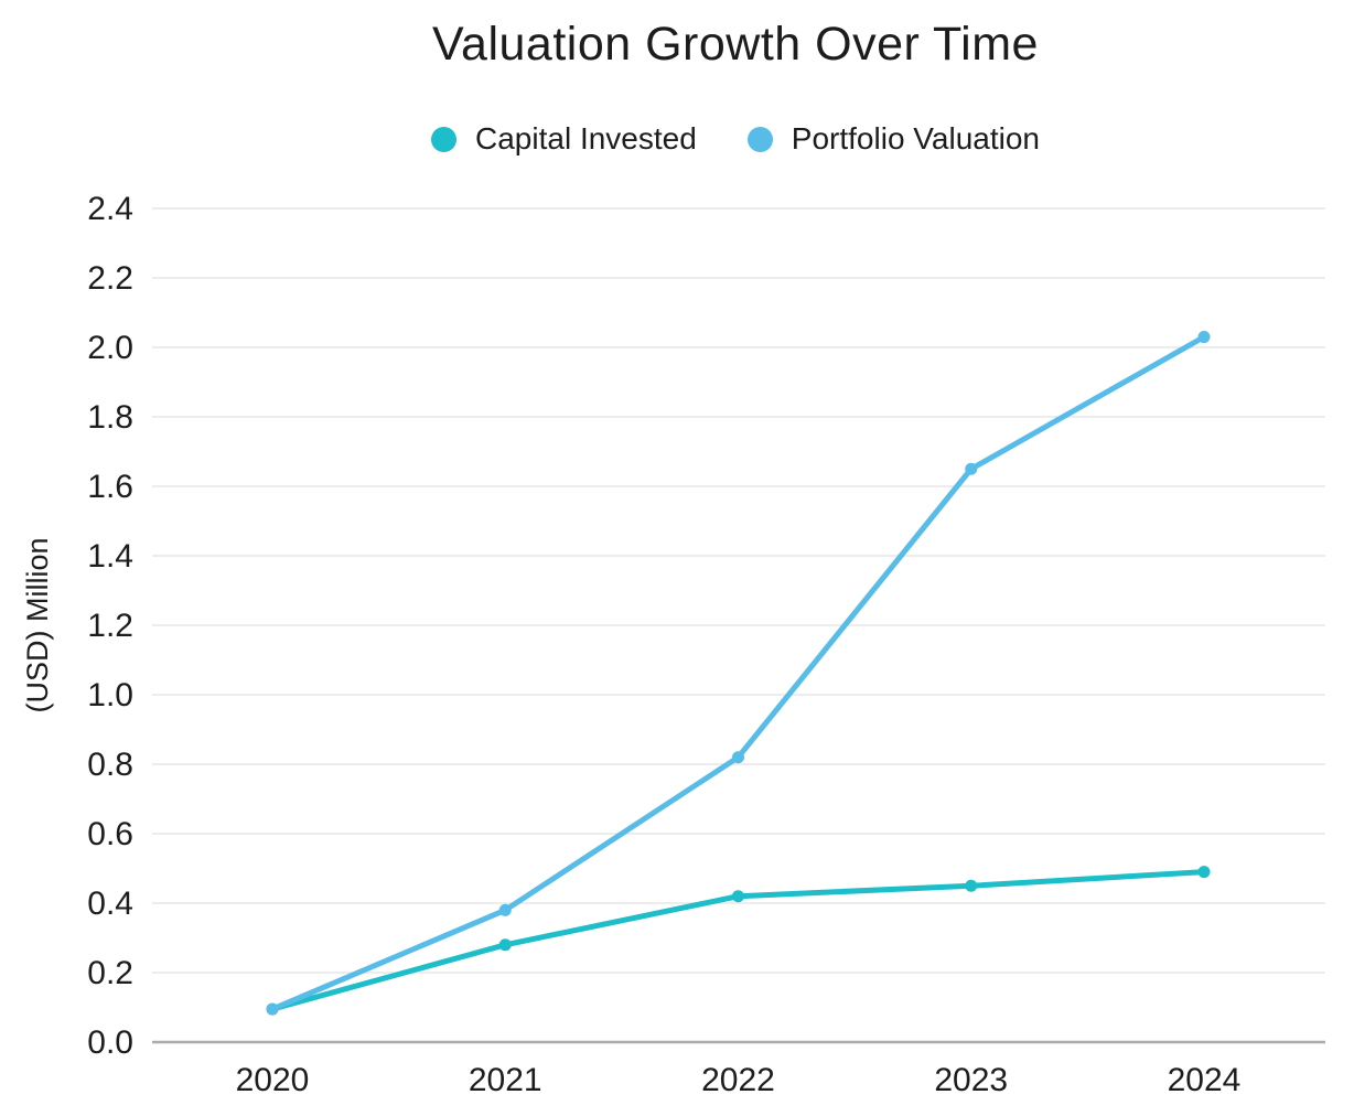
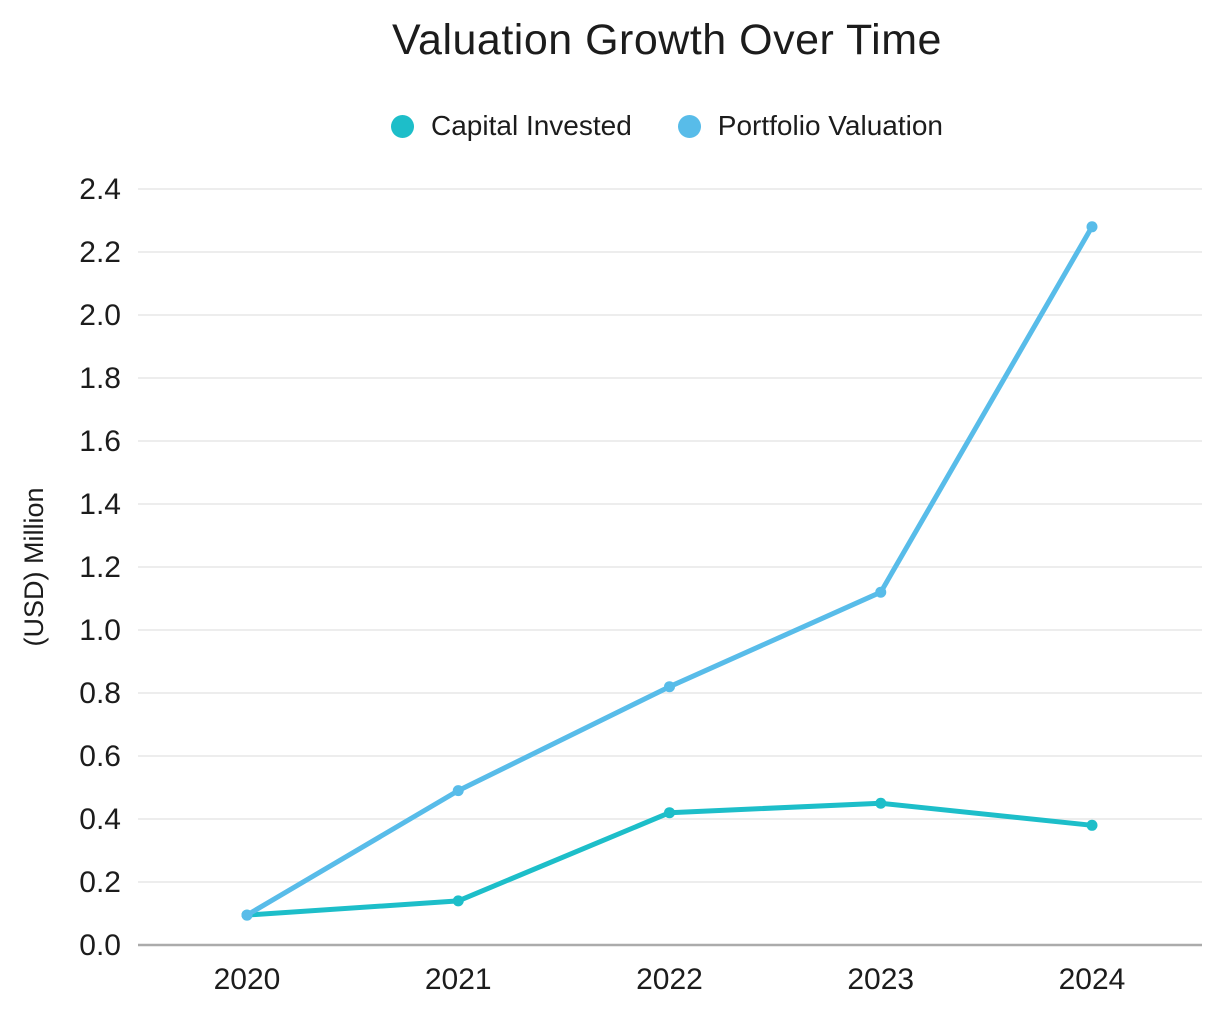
Capital Invested/2021: 0.28 -> 0.14
Portfolio Valuation/2021: 0.38 -> 0.49
Portfolio Valuation/2023: 1.65 -> 1.12
Capital Invested/2024: 0.49 -> 0.38
Portfolio Valuation/2024: 2.03 -> 2.28
